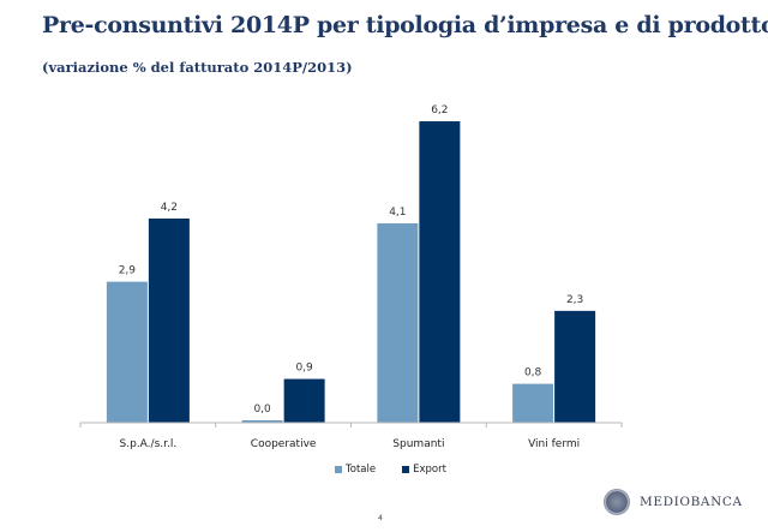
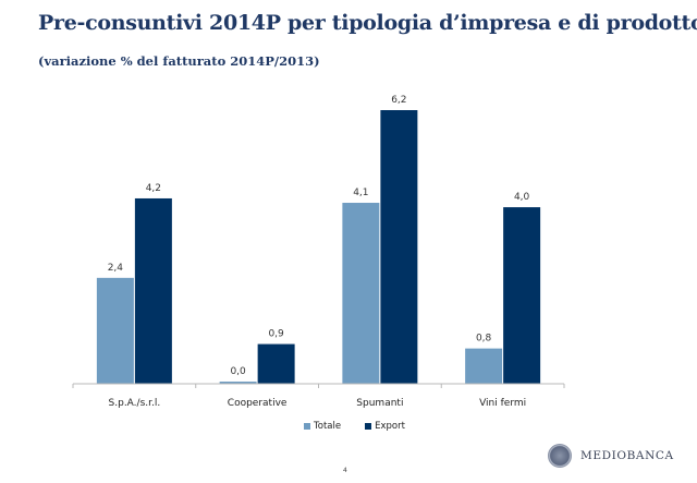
Totale/S.p.A./s.r.l.: 2,9 -> 2,4
Export/Vini fermi: 2,3 -> 4,0
